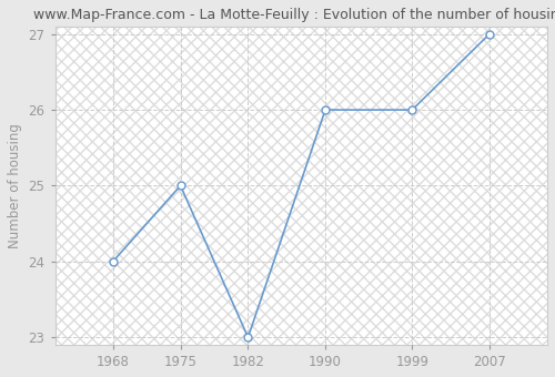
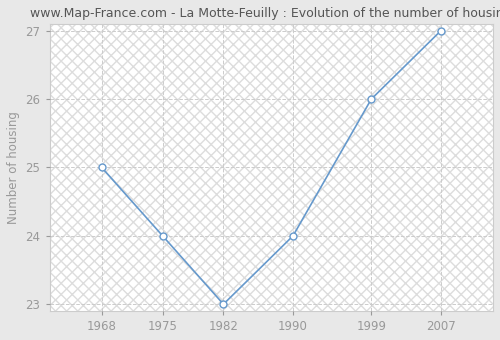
1968: 24 -> 25
1975: 25 -> 24
1990: 26 -> 24
